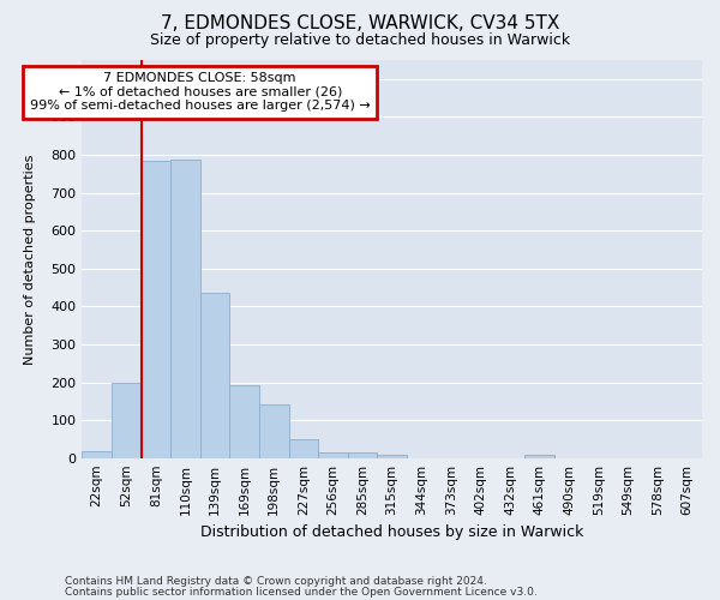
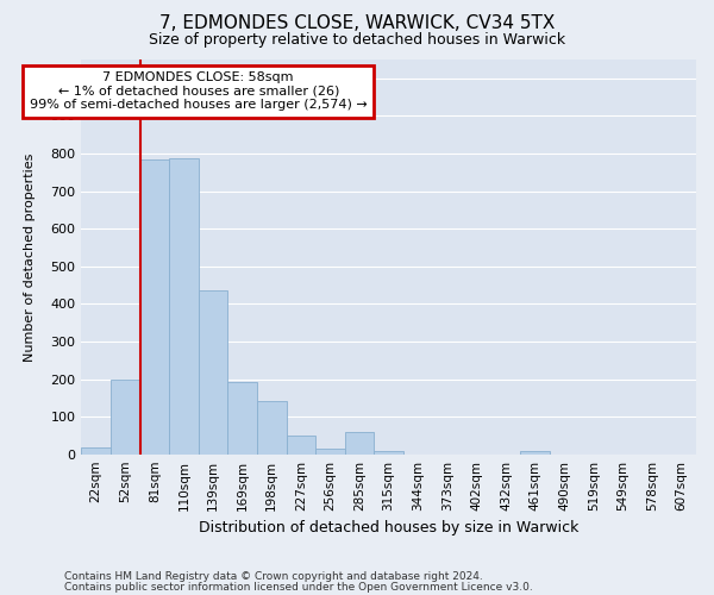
285sqm: 15 -> 60
